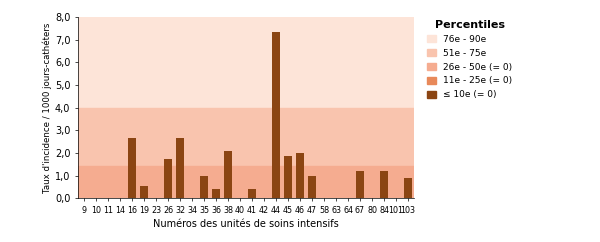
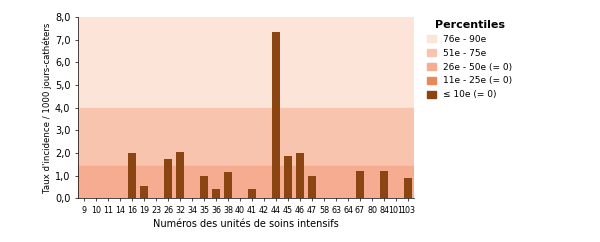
16: 2,65 -> 2,00
32: 2,65 -> 2,05
38: 2,10 -> 1,15
